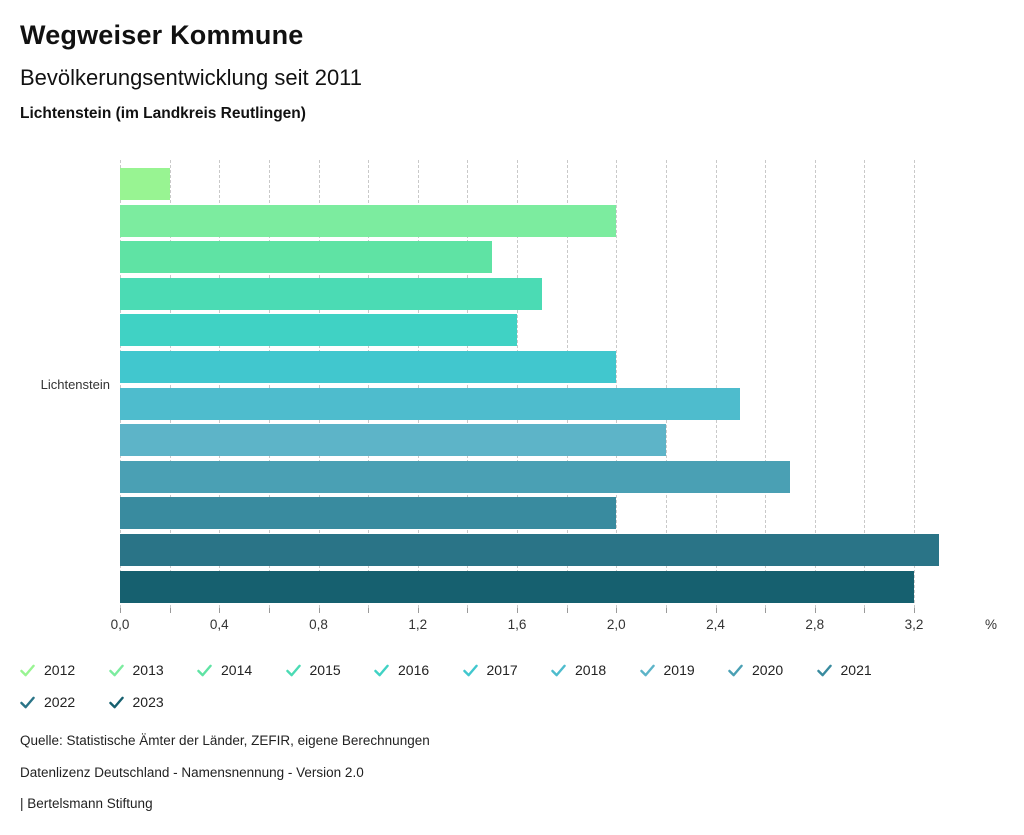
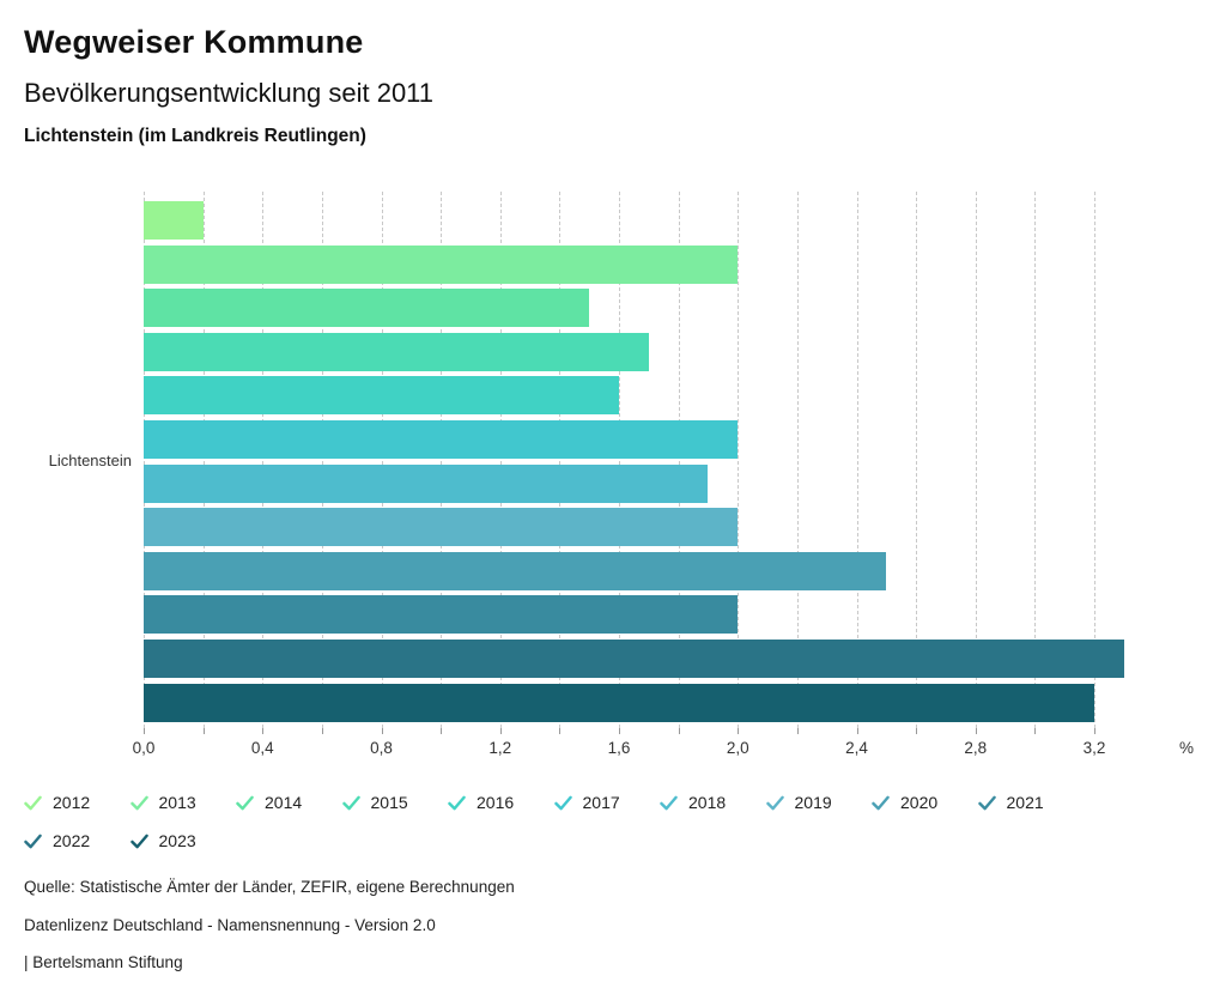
2018: 2,5 -> 1,9
2019: 2,2 -> 2,0
2020: 2,7 -> 2,5
